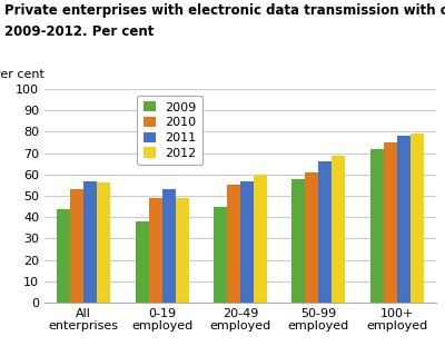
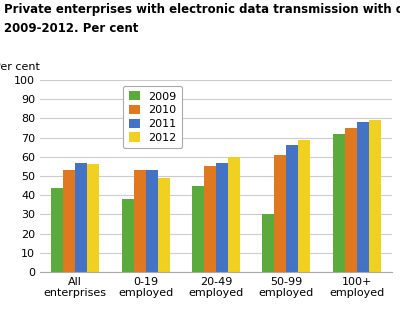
2010/0-19 employed: 49 -> 53
2009/50-99 employed: 58 -> 30
